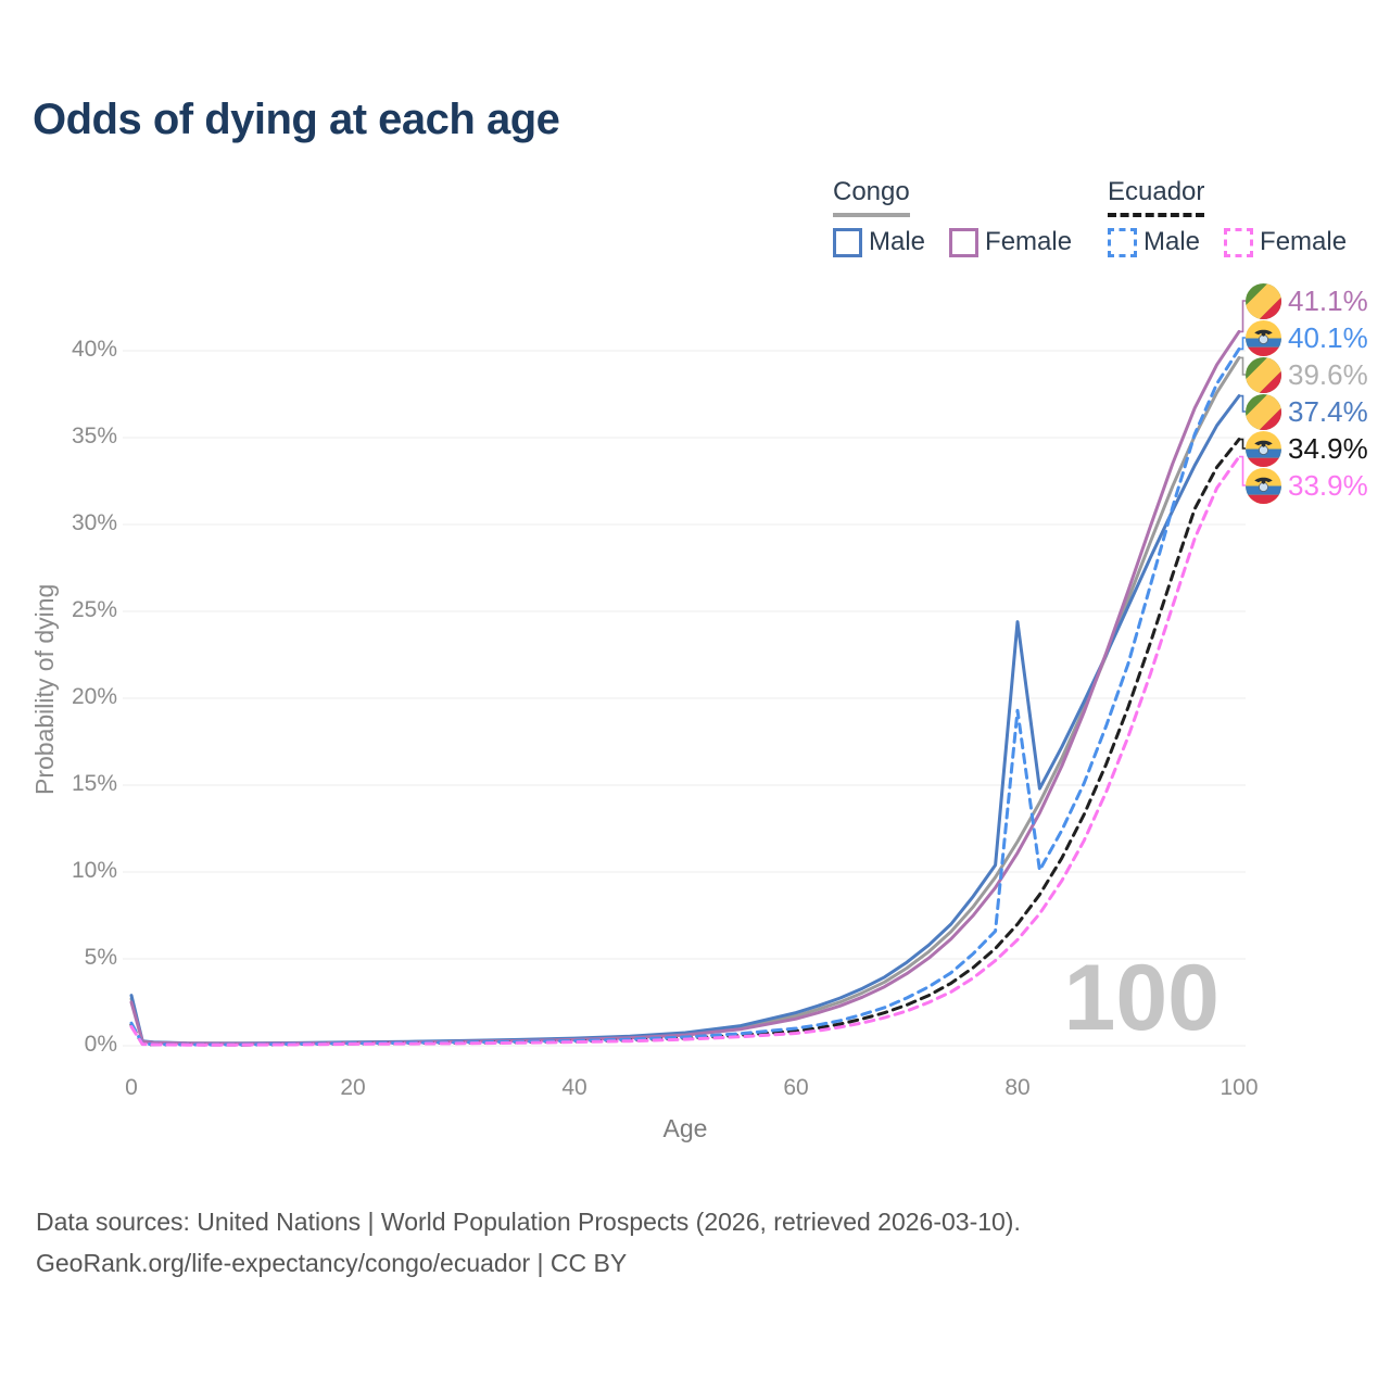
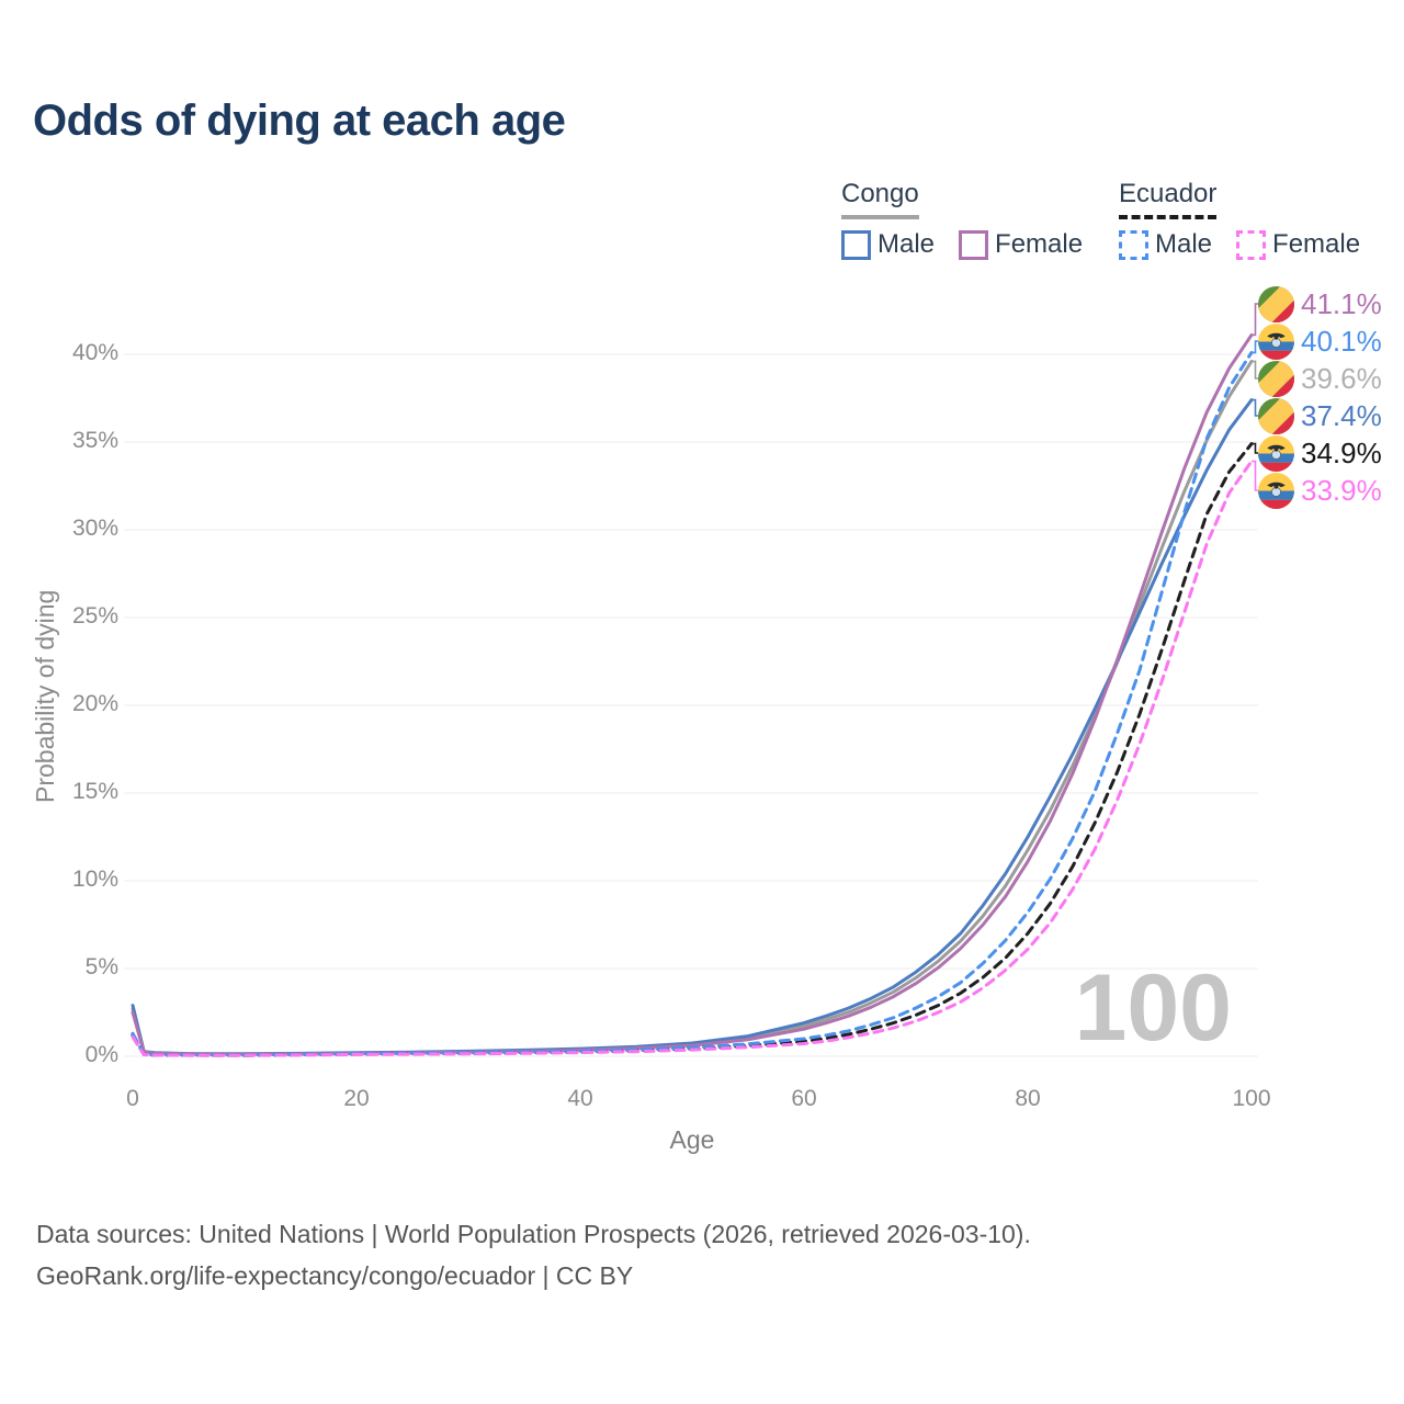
Congo Male/80: 24.4% -> 12.5%
Ecuador Male/80: 19.3% -> 8.2%
